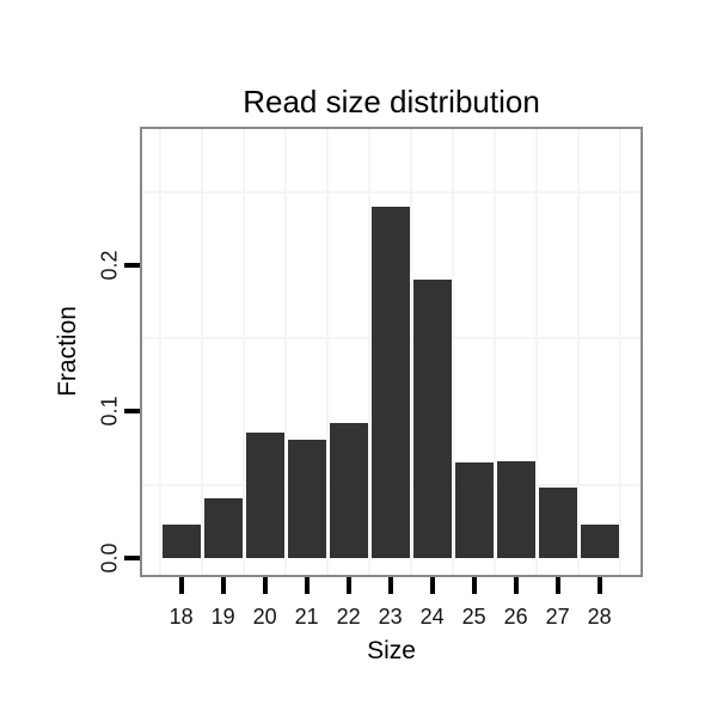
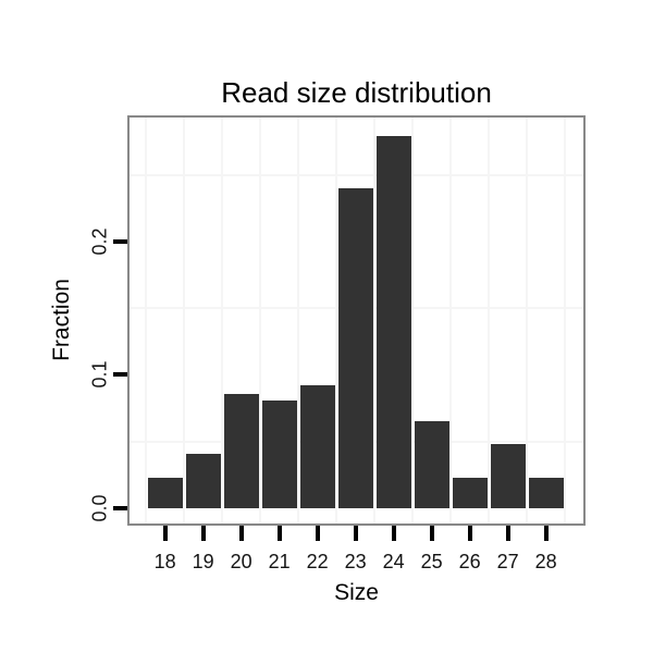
24: 0.190 -> 0.279
26: 0.066 -> 0.023
